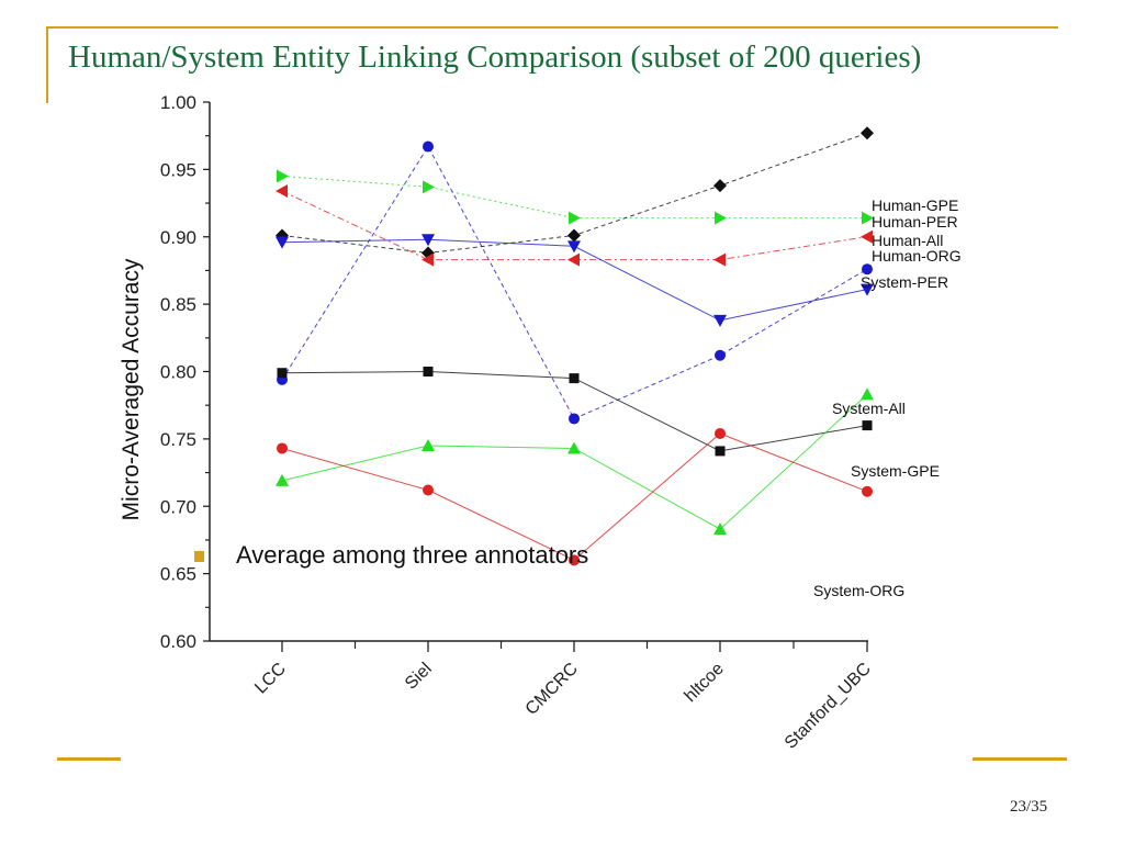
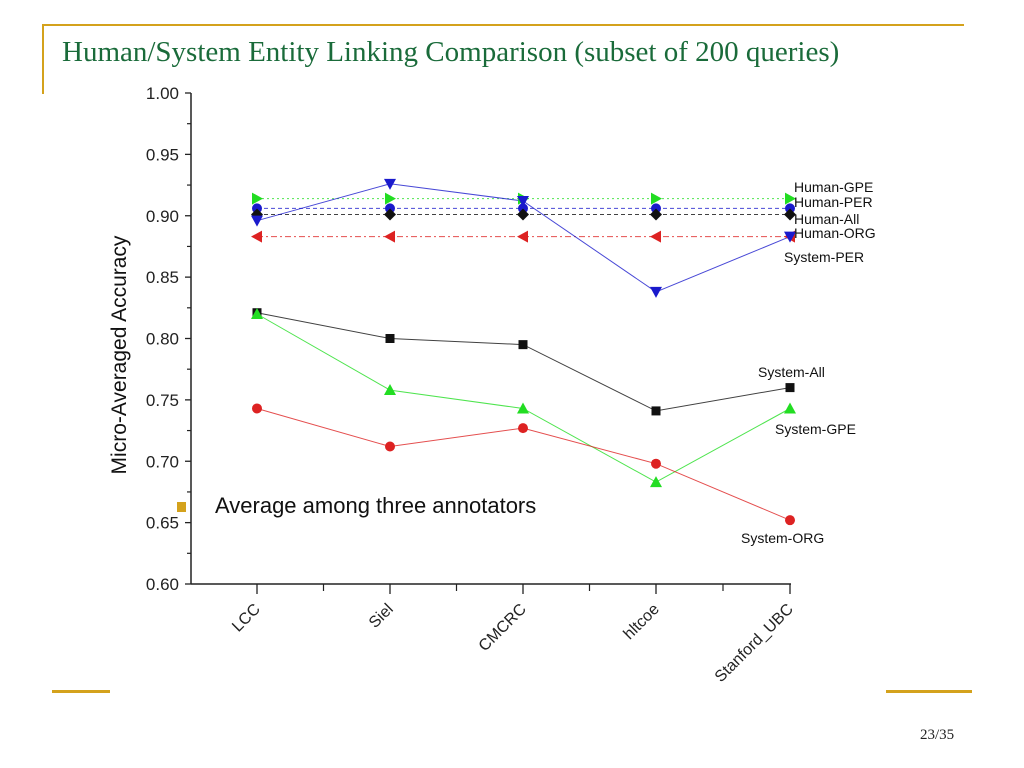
Human-GPE/LCC: 0.945 -> 0.914
Human-PER/LCC: 0.794 -> 0.906
Human-ORG/LCC: 0.934 -> 0.883
System-All/LCC: 0.799 -> 0.821
System-GPE/LCC: 0.719 -> 0.820
Human-GPE/Siel: 0.937 -> 0.914
Human-PER/Siel: 0.967 -> 0.906
Human-All/Siel: 0.888 -> 0.901
System-PER/Siel: 0.898 -> 0.926
System-GPE/Siel: 0.745 -> 0.758
Human-PER/CMCRC: 0.765 -> 0.906
System-PER/CMCRC: 0.893 -> 0.912
System-ORG/CMCRC: 0.660 -> 0.727
Human-PER/hltcoe: 0.812 -> 0.906
Human-All/hltcoe: 0.938 -> 0.901
System-ORG/hltcoe: 0.754 -> 0.698
Human-PER/Stanford_UBC: 0.876 -> 0.906
Human-All/Stanford_UBC: 0.977 -> 0.901
Human-ORG/Stanford_UBC: 0.900 -> 0.883
System-PER/Stanford_UBC: 0.861 -> 0.883
System-GPE/Stanford_UBC: 0.783 -> 0.743
System-ORG/Stanford_UBC: 0.711 -> 0.652
